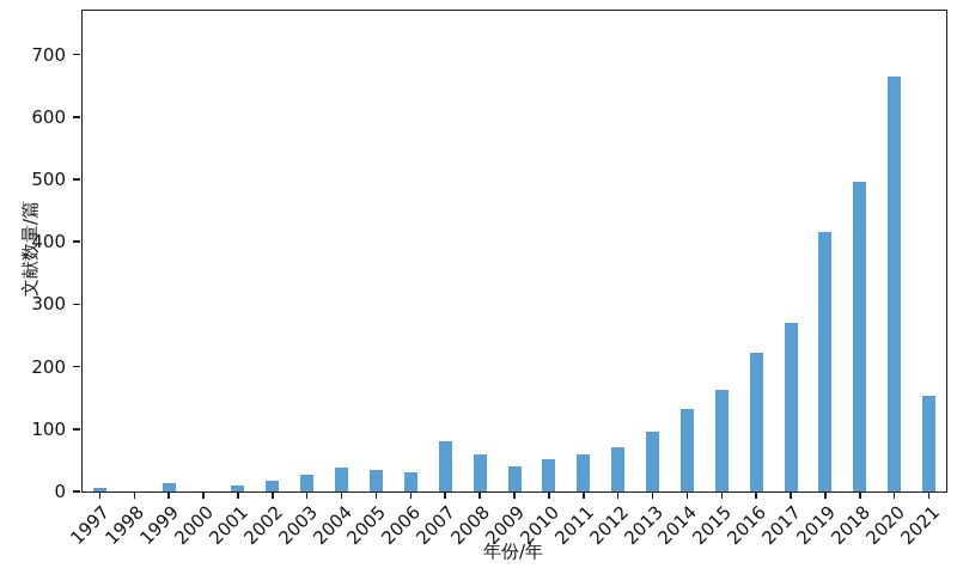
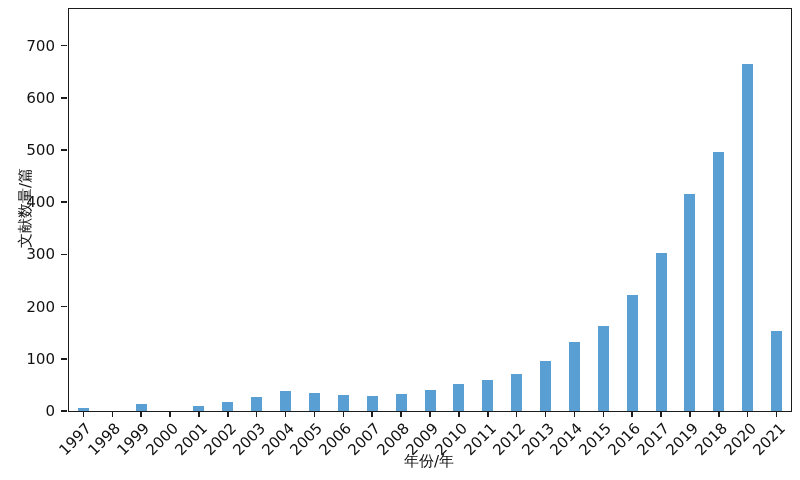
2007: 80 -> 30
2008: 60 -> 30
2017: 270 -> 300
